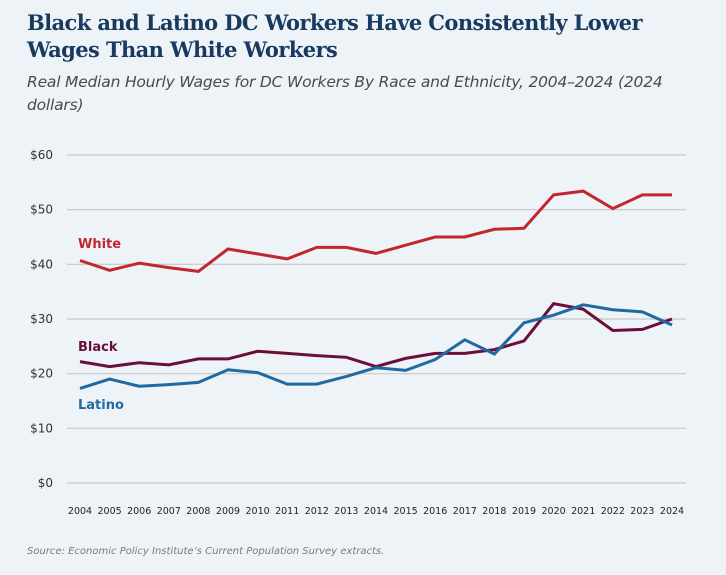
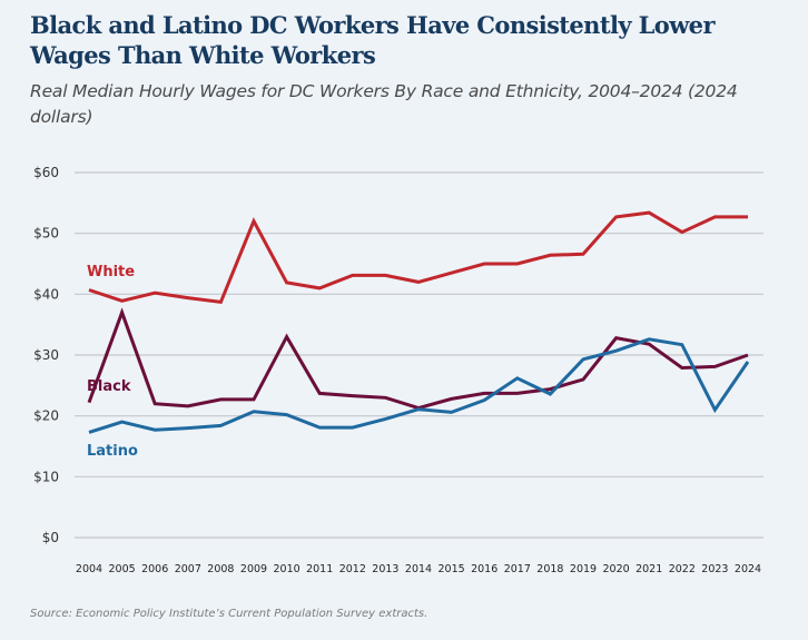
Black/2005: $21 -> $37
White/2009: $43 -> $52
Black/2010: $24 -> $33
Latino/2023: $31 -> $21
